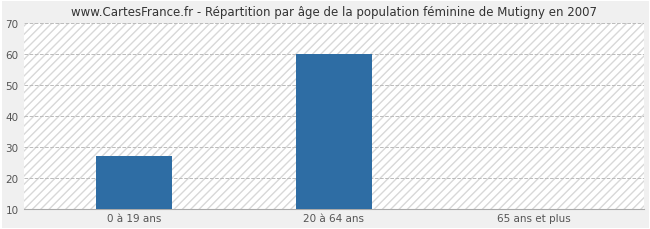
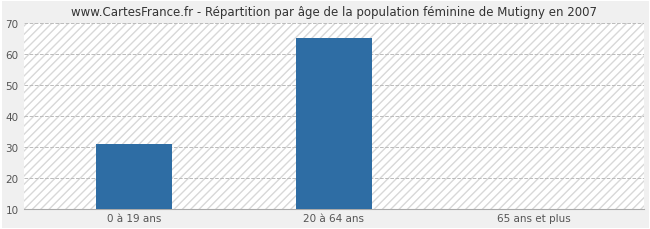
0 à 19 ans: 27 -> 31
20 à 64 ans: 60 -> 65
